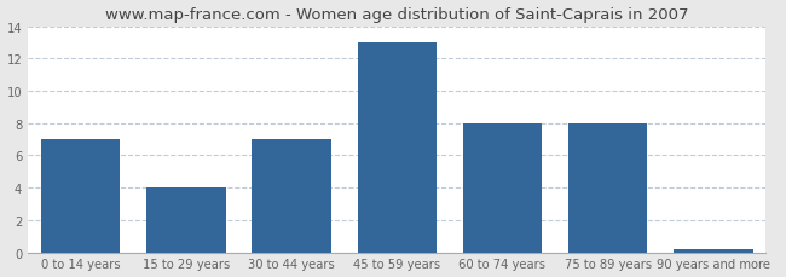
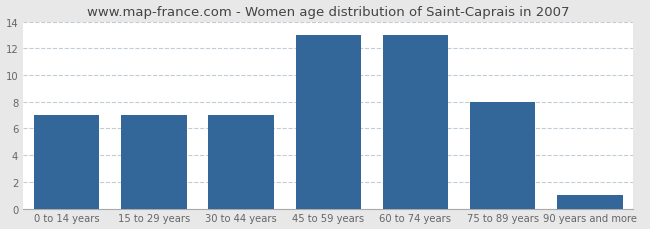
15 to 29 years: 4.0 -> 7.0
60 to 74 years: 8.0 -> 13.0
90 years and more: 0.2 -> 1.0
